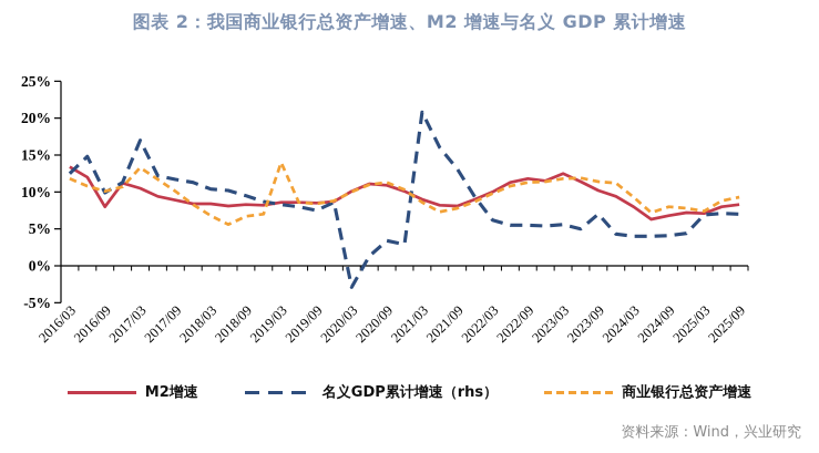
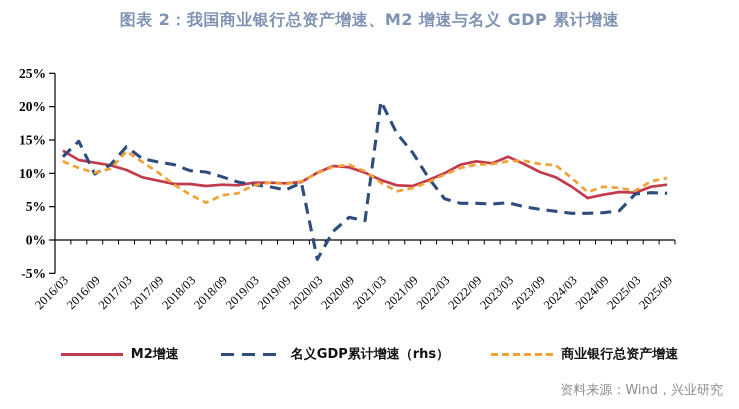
M2增速/2016/09: 8% -> 12%
名义GDP累计增速（rhs）/2017/03: 17% -> 14%
商业银行总资产增速/2019/03: 14% -> 8%
名义GDP累计增速（rhs）/2023/09: 7% -> 5%
